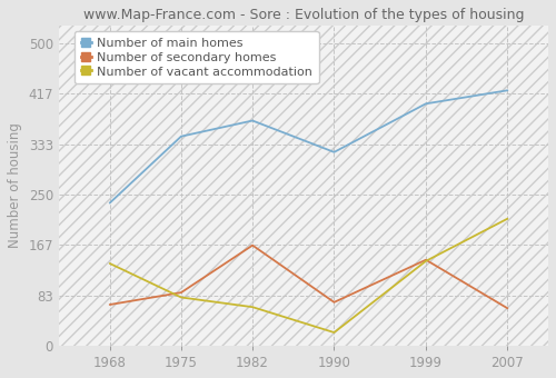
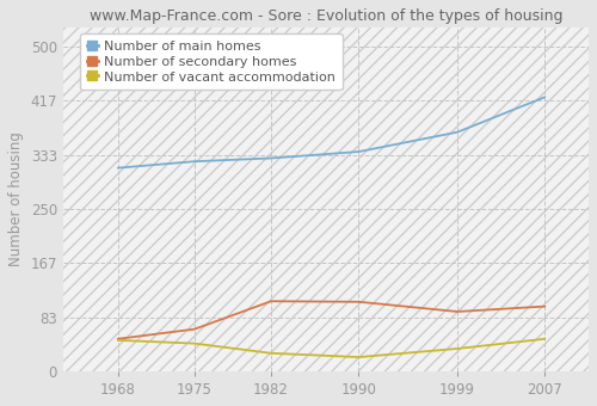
Number of main homes/1968: 236 -> 313
Number of secondary homes/1968: 68 -> 50
Number of vacant accommodation/1968: 136 -> 48
Number of main homes/1975: 346 -> 323
Number of secondary homes/1975: 88 -> 65
Number of vacant accommodation/1975: 80 -> 43
Number of main homes/1982: 372 -> 328
Number of secondary homes/1982: 166 -> 108
Number of vacant accommodation/1982: 64 -> 28
Number of main homes/1990: 320 -> 338
Number of secondary homes/1990: 72 -> 107
Number of main homes/1999: 400 -> 368
Number of secondary homes/1999: 142 -> 92
Number of vacant accommodation/1999: 140 -> 35
Number of secondary homes/2007: 62 -> 100
Number of vacant accommodation/2007: 210 -> 50
